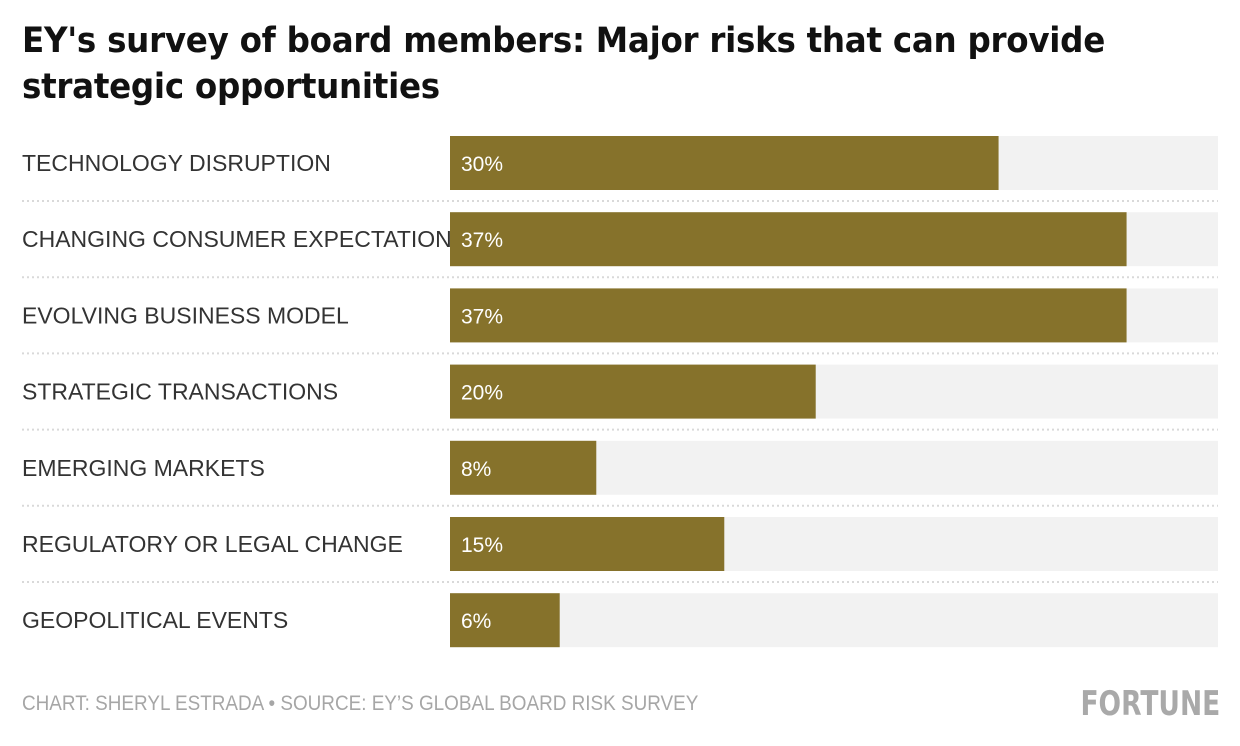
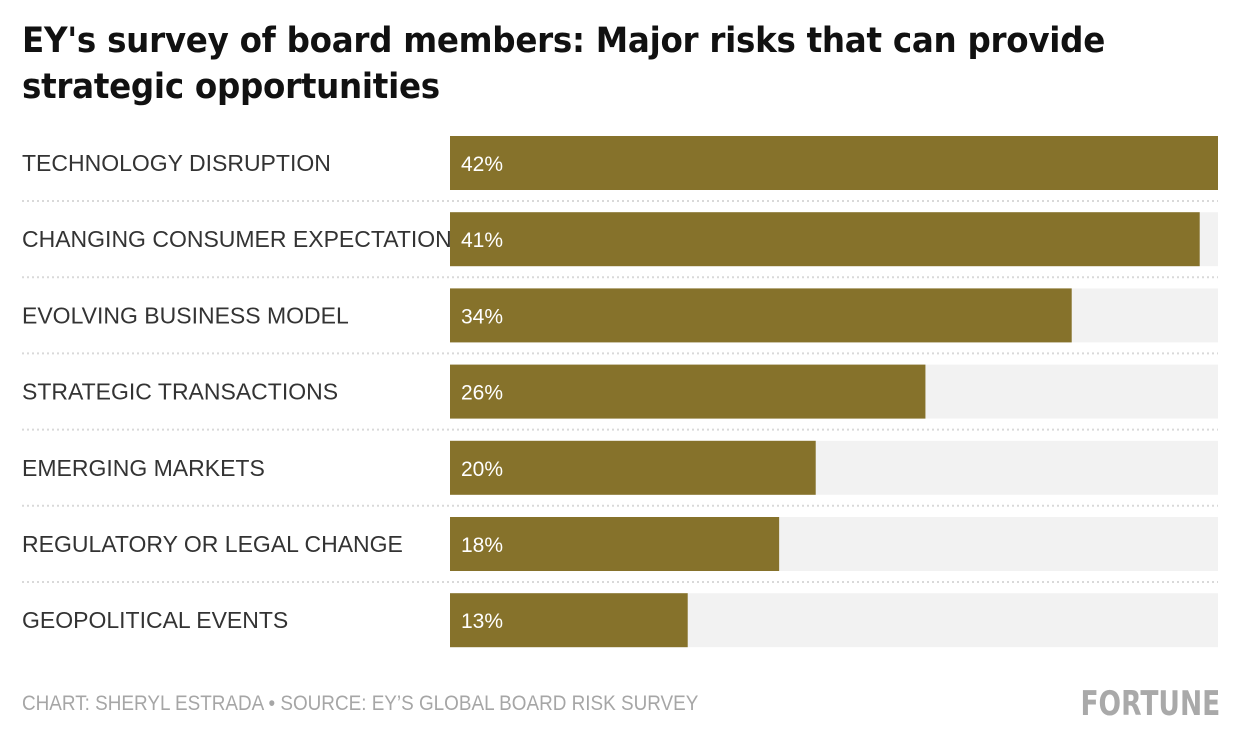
TECHNOLOGY DISRUPTION: 30% -> 42%
CHANGING CONSUMER EXPECTATIONS: 37% -> 41%
EVOLVING BUSINESS MODEL: 37% -> 34%
STRATEGIC TRANSACTIONS: 20% -> 26%
EMERGING MARKETS: 8% -> 20%
REGULATORY OR LEGAL CHANGE: 15% -> 18%
GEOPOLITICAL EVENTS: 6% -> 13%
